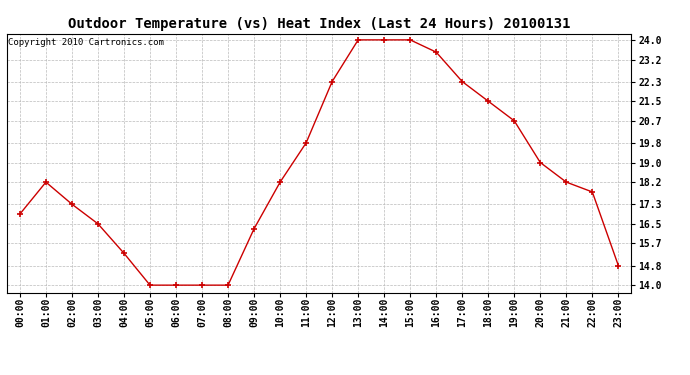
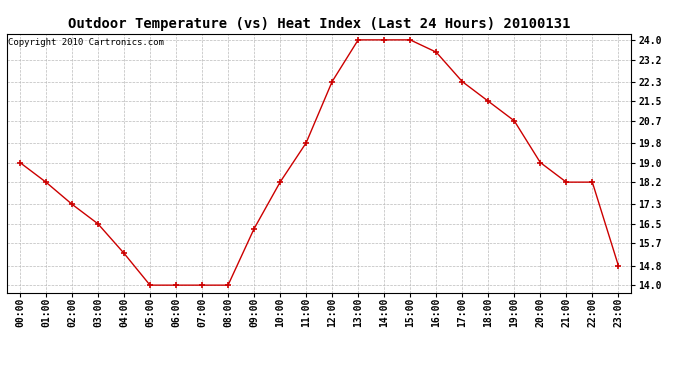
00:00: 16.9 -> 19.0
22:00: 17.8 -> 18.2
